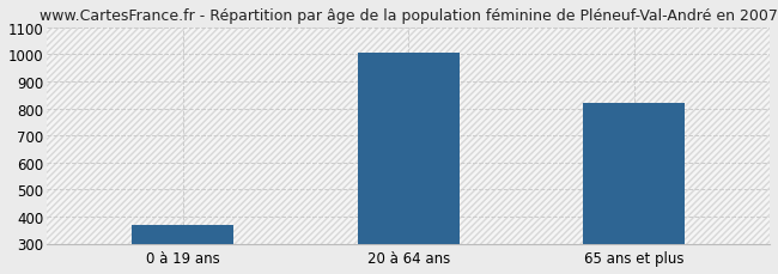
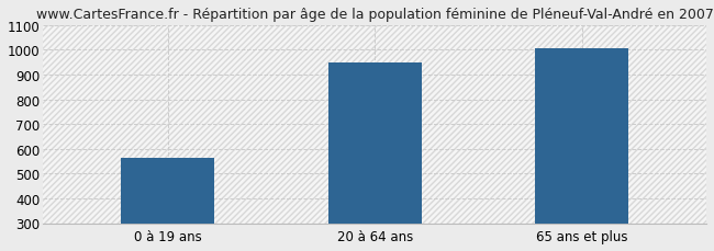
0 à 19 ans: 370 -> 565
20 à 64 ans: 1005 -> 950
65 ans et plus: 820 -> 1005
